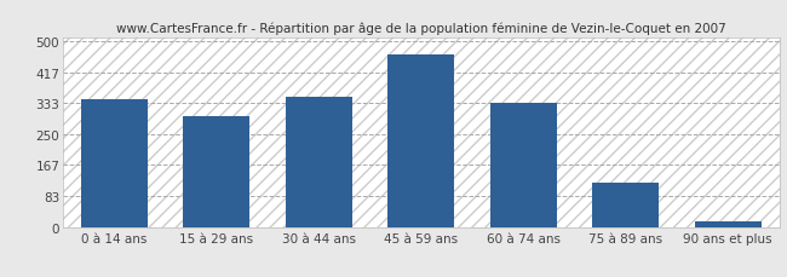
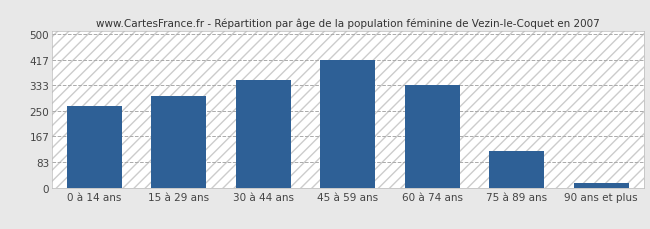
0 à 14 ans: 345 -> 265
45 à 59 ans: 465 -> 415
